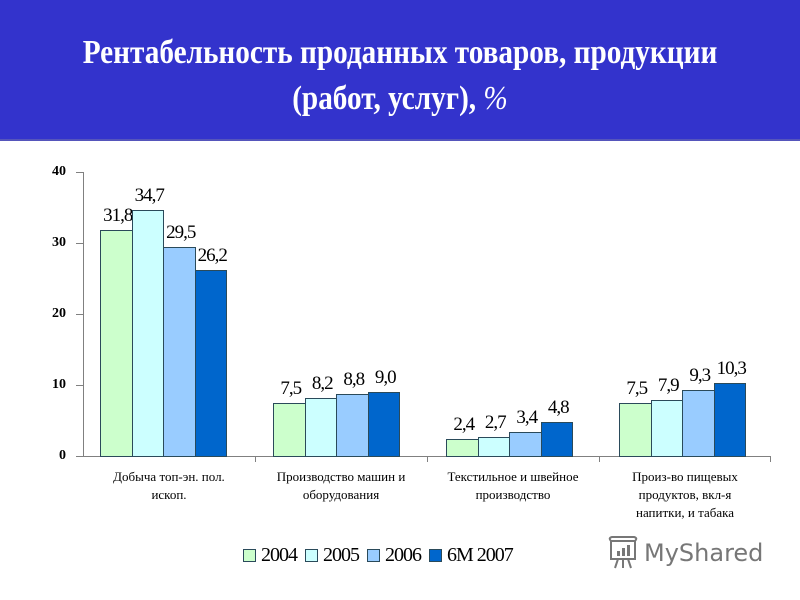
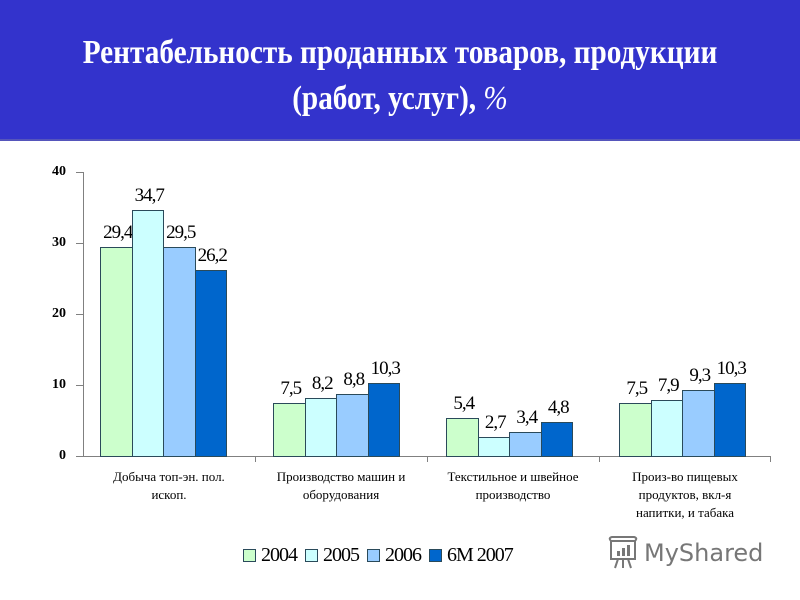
2004/Добыча топ-эн. пол. ископ.: 31,8 -> 29,4
6M 2007/Производство машин и оборудования: 9,0 -> 10,3
2004/Текстильное и швейное производство: 2,4 -> 5,4
